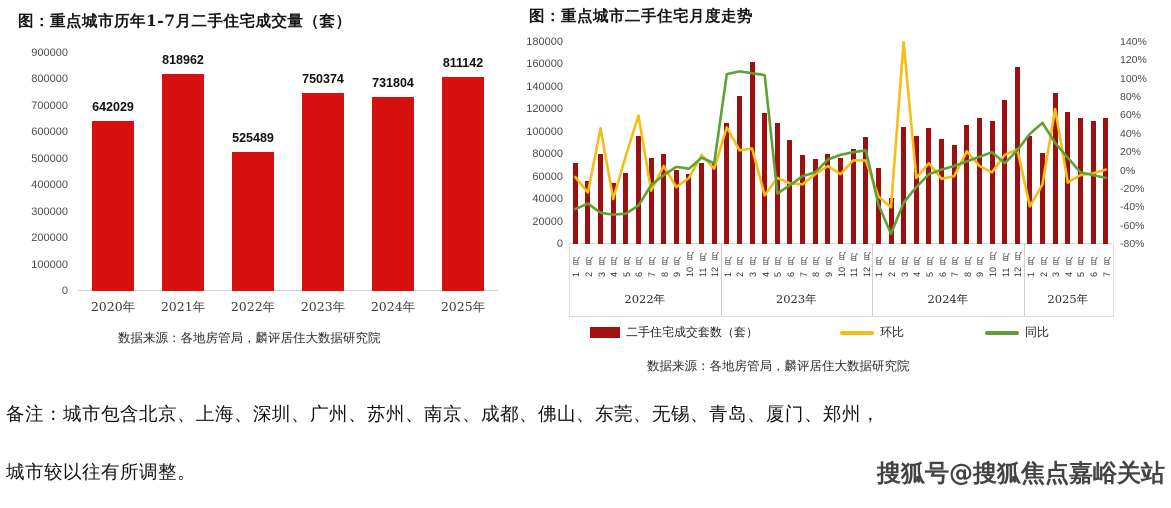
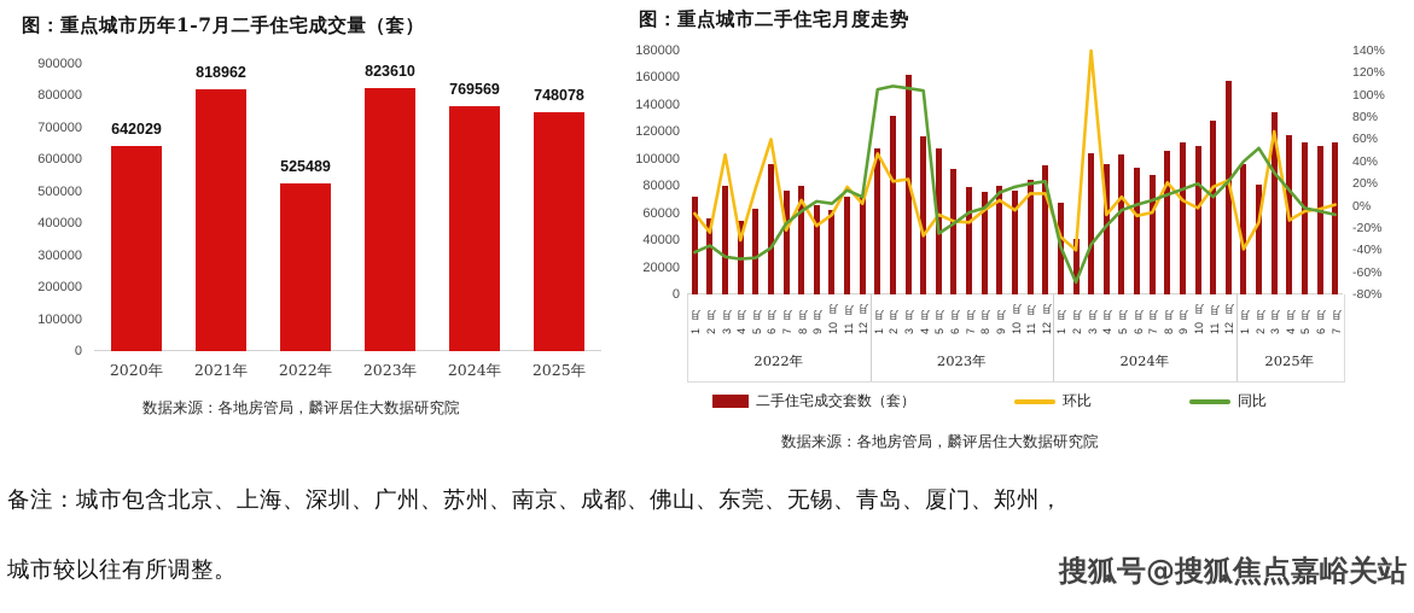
图：重点城市历年1-7月二手住宅成交量（套）/2023年: 750374 -> 823610
图：重点城市历年1-7月二手住宅成交量（套）/2024年: 731804 -> 769569
图：重点城市历年1-7月二手住宅成交量（套）/2025年: 811142 -> 748078
